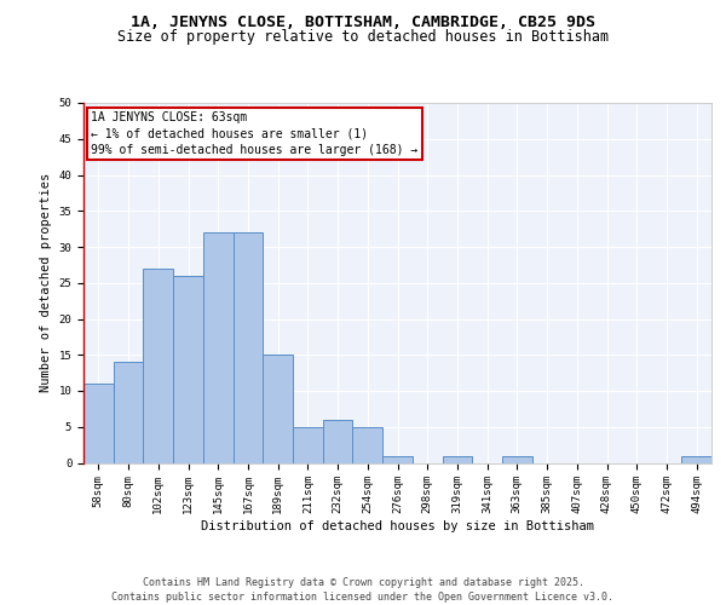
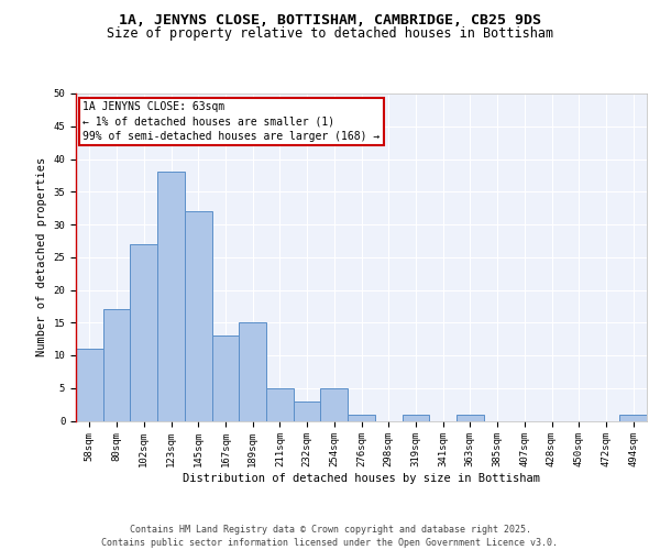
80sqm: 14 -> 17
123sqm: 26 -> 38
167sqm: 32 -> 13
232sqm: 6 -> 3
